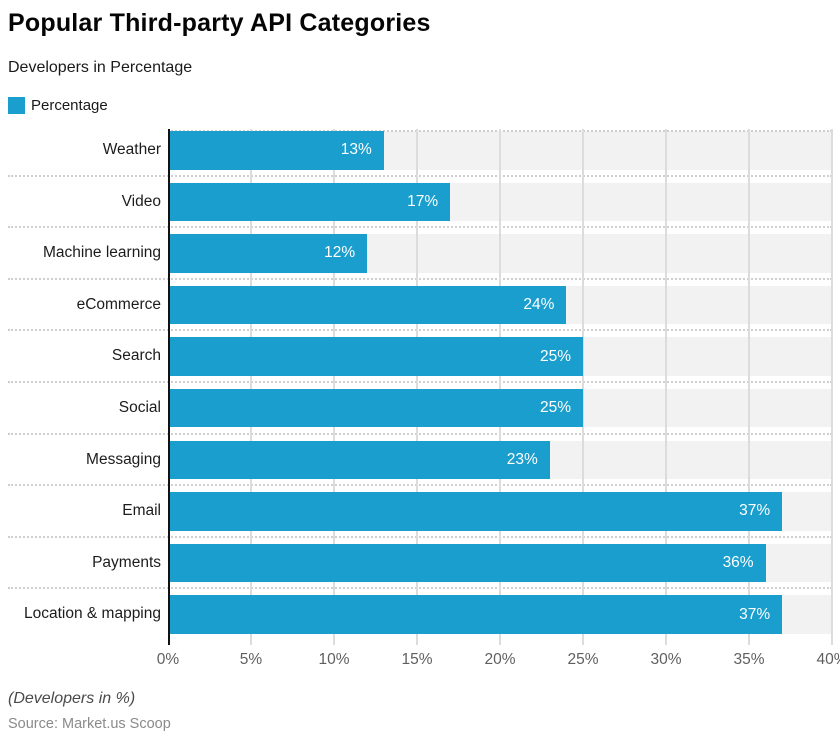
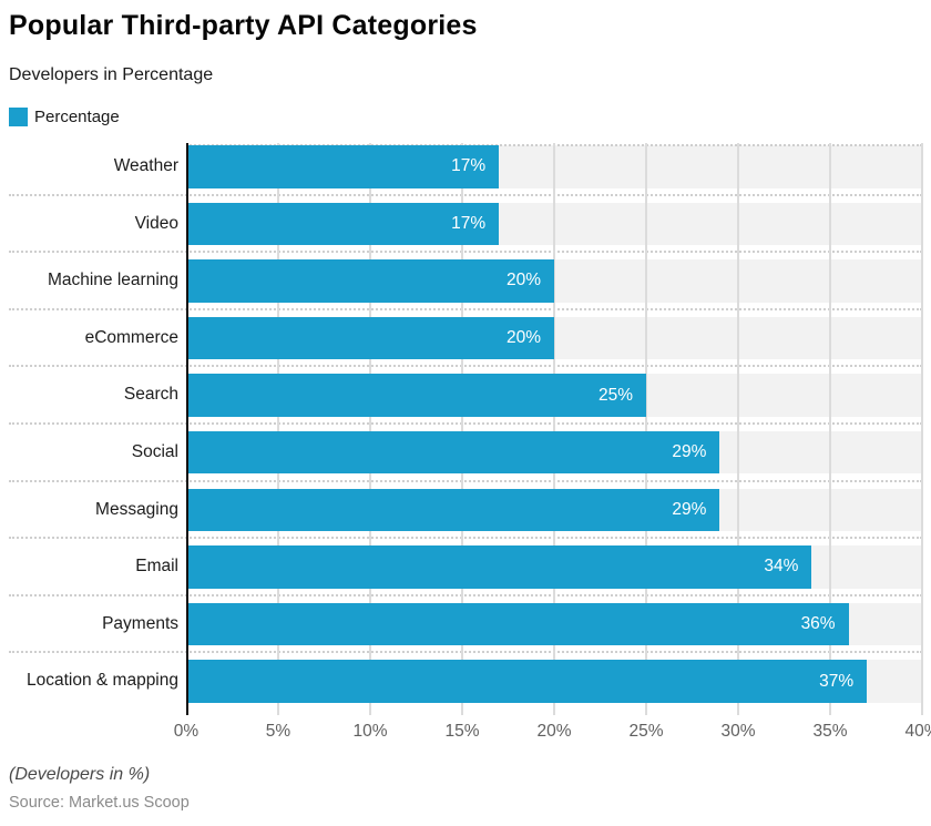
Weather: 13% -> 17%
Machine learning: 12% -> 20%
eCommerce: 24% -> 20%
Social: 25% -> 29%
Messaging: 23% -> 29%
Email: 37% -> 34%
